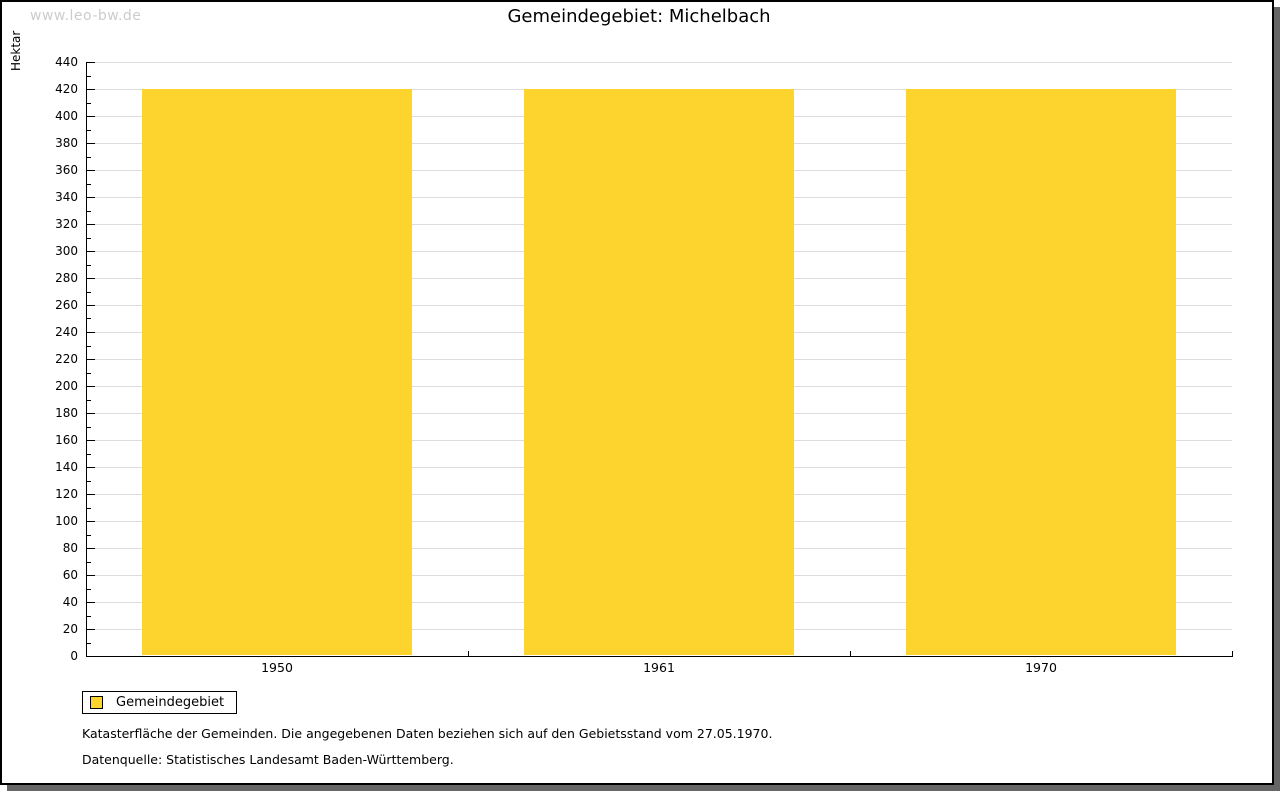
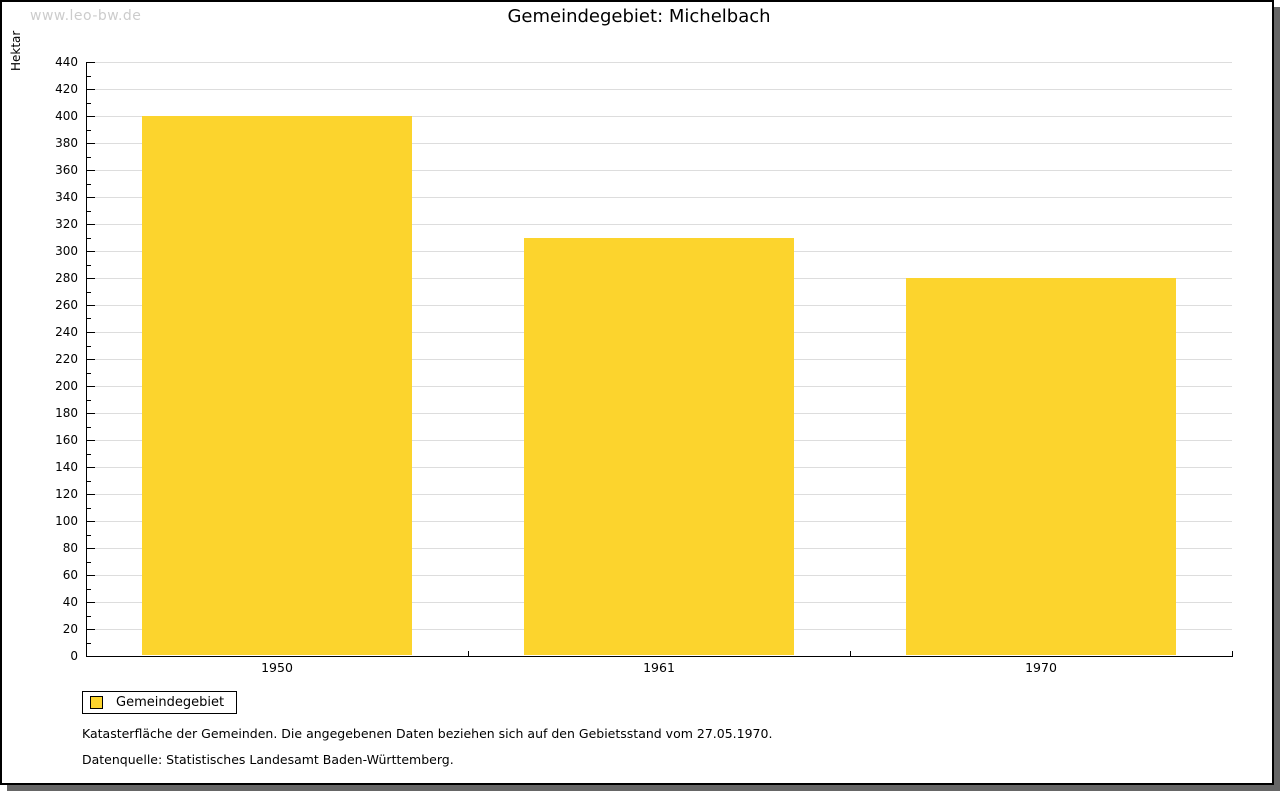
1950: 420 -> 400
1961: 420 -> 310
1970: 420 -> 280
